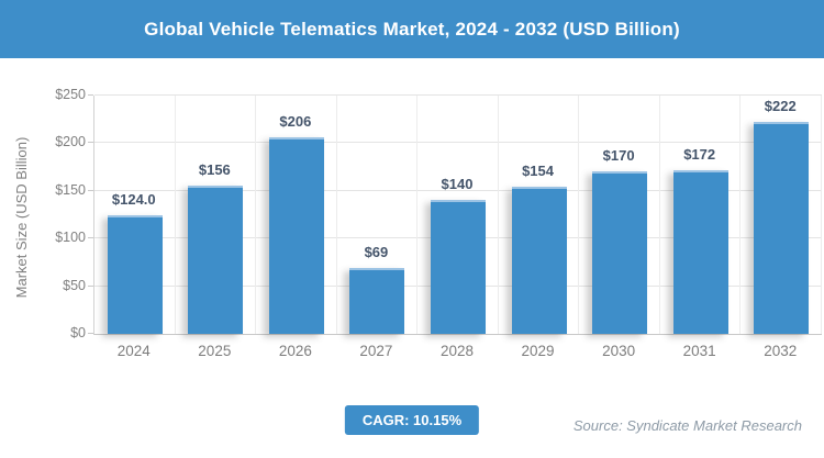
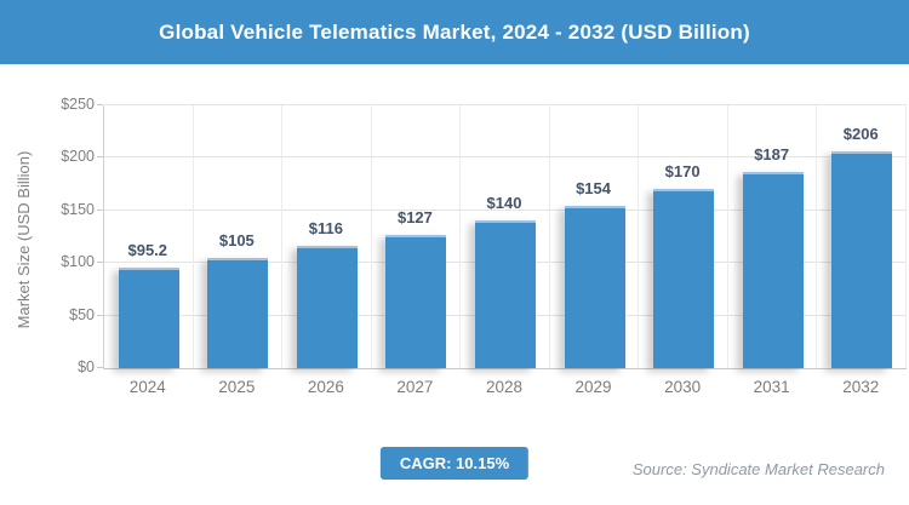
2024: $124.0 -> $95.2
2025: $156 -> $105
2026: $206 -> $116
2027: $69 -> $127
2031: $172 -> $187
2032: $222 -> $206
